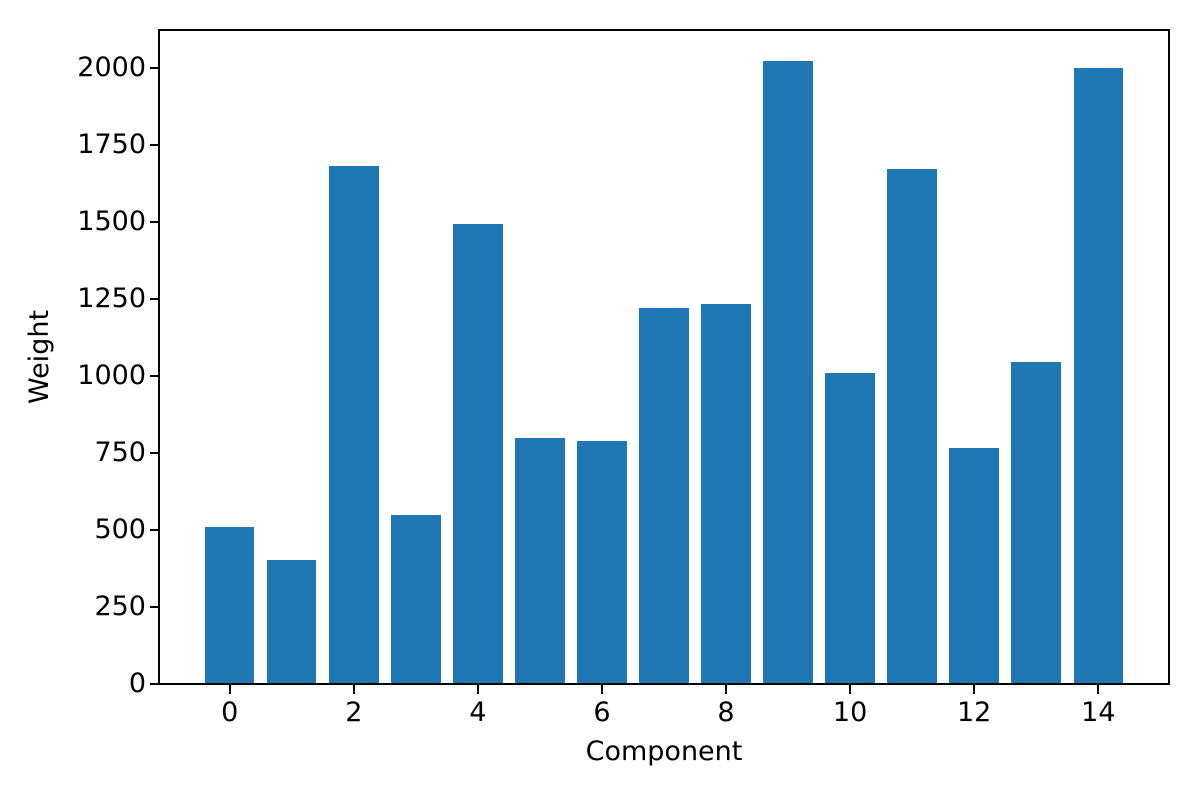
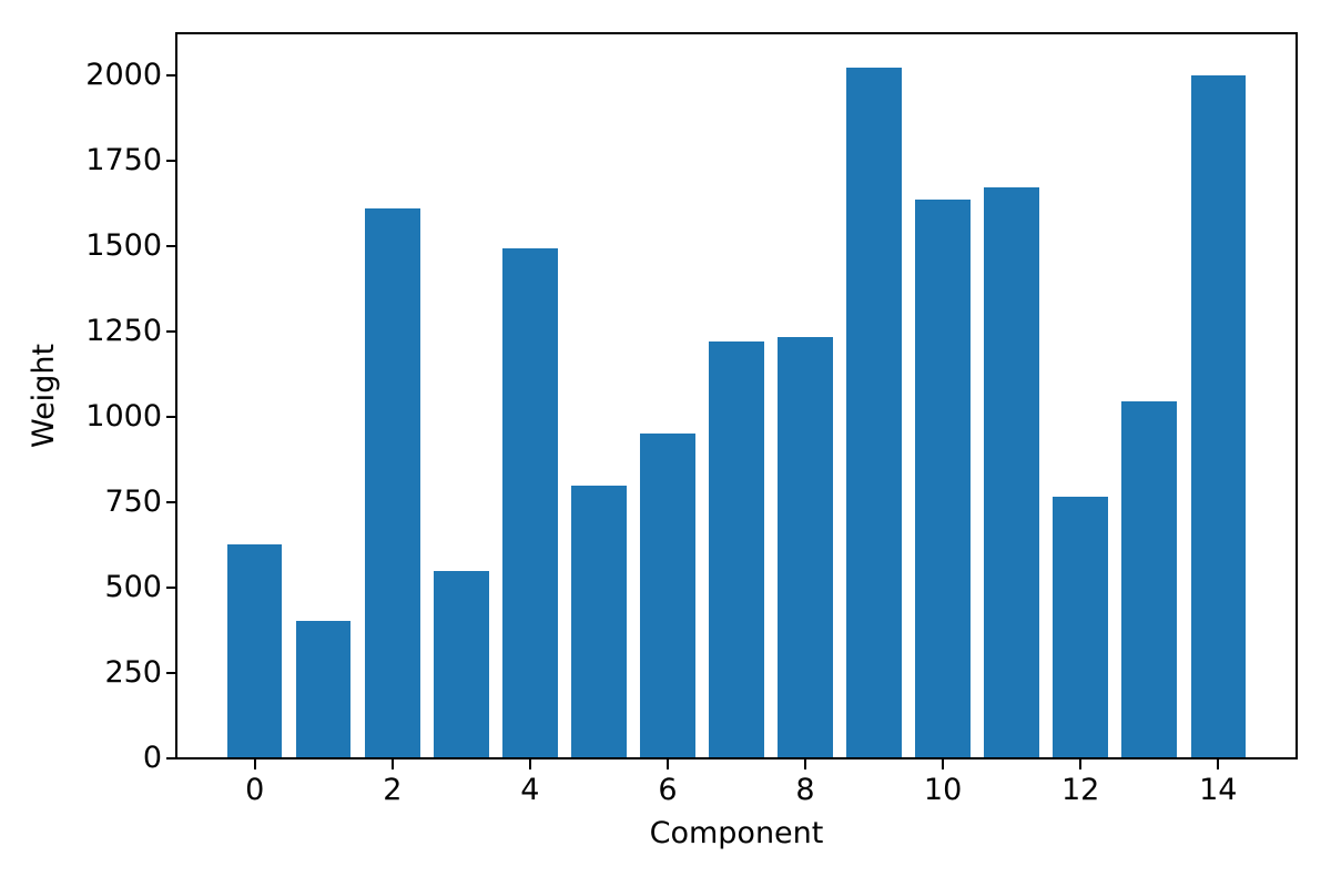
0: 510 -> 630
2: 1680 -> 1610
6: 790 -> 950
10: 1010 -> 1640
